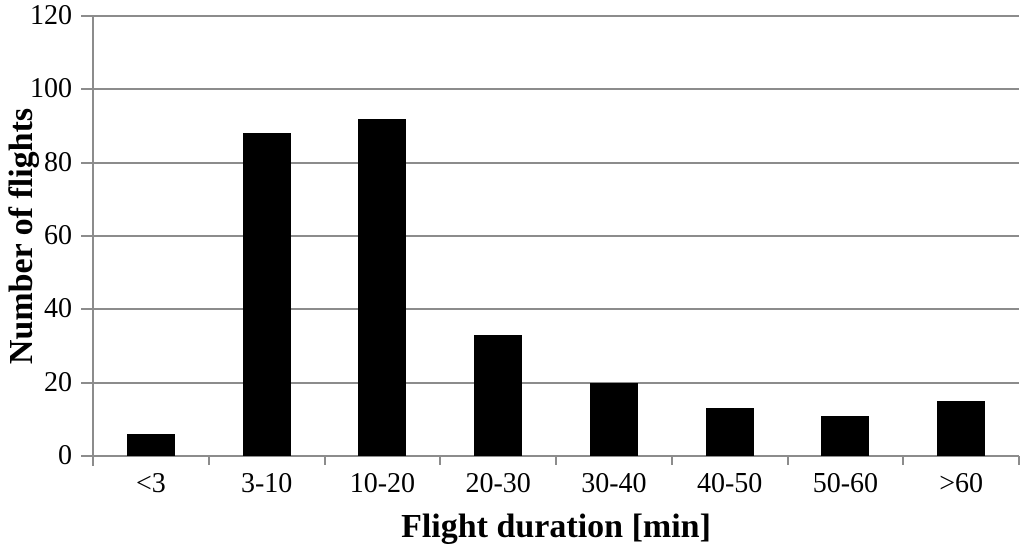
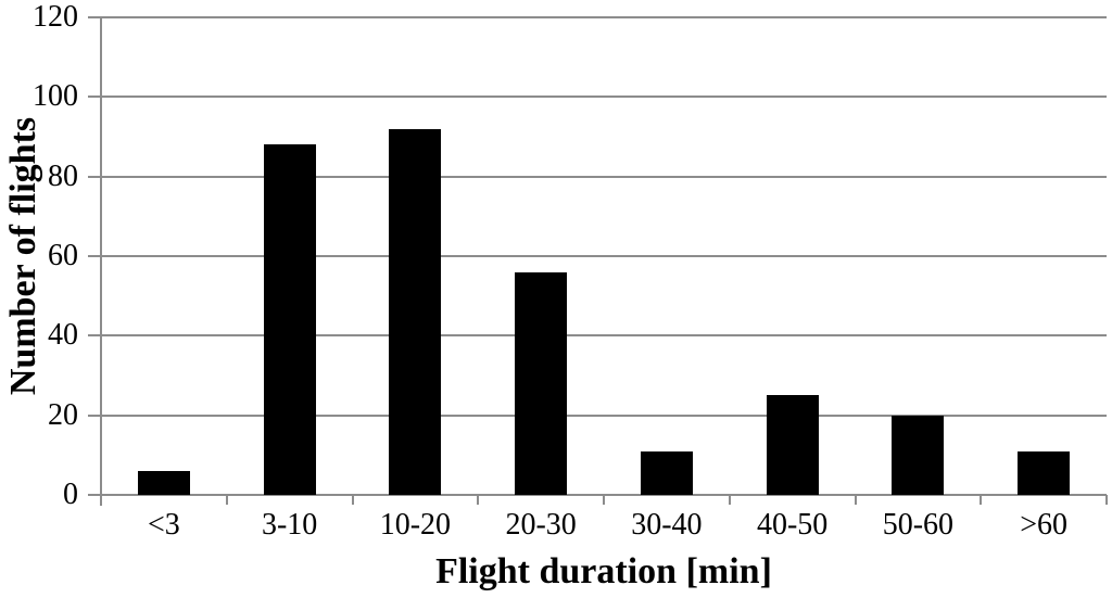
20-30: 33 -> 56
30-40: 20 -> 11
40-50: 13 -> 25
50-60: 11 -> 20
>60: 15 -> 11
